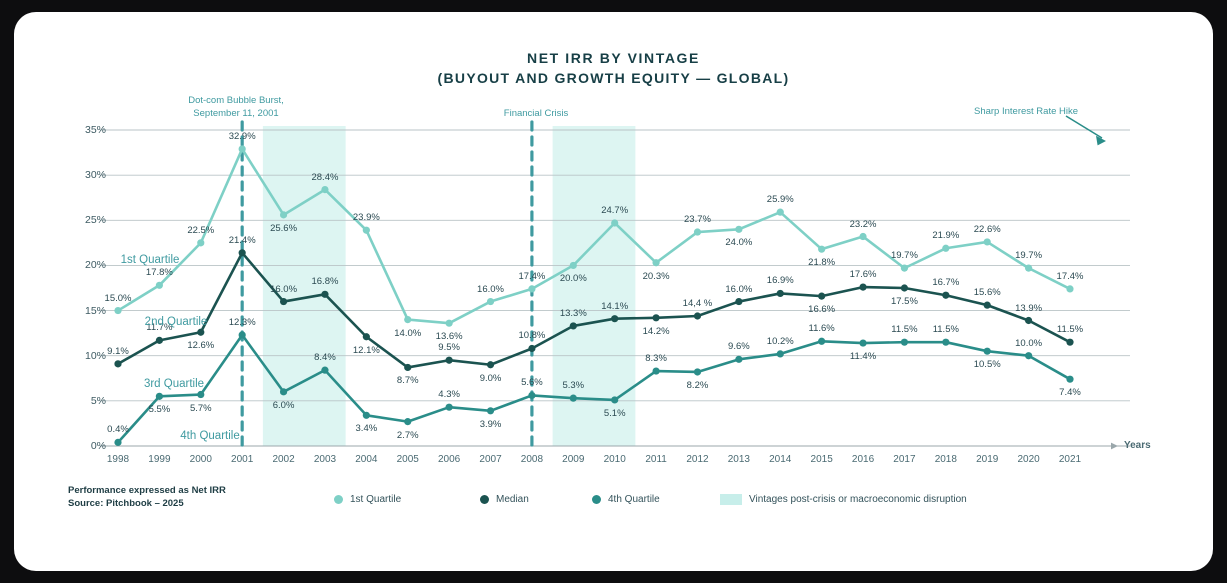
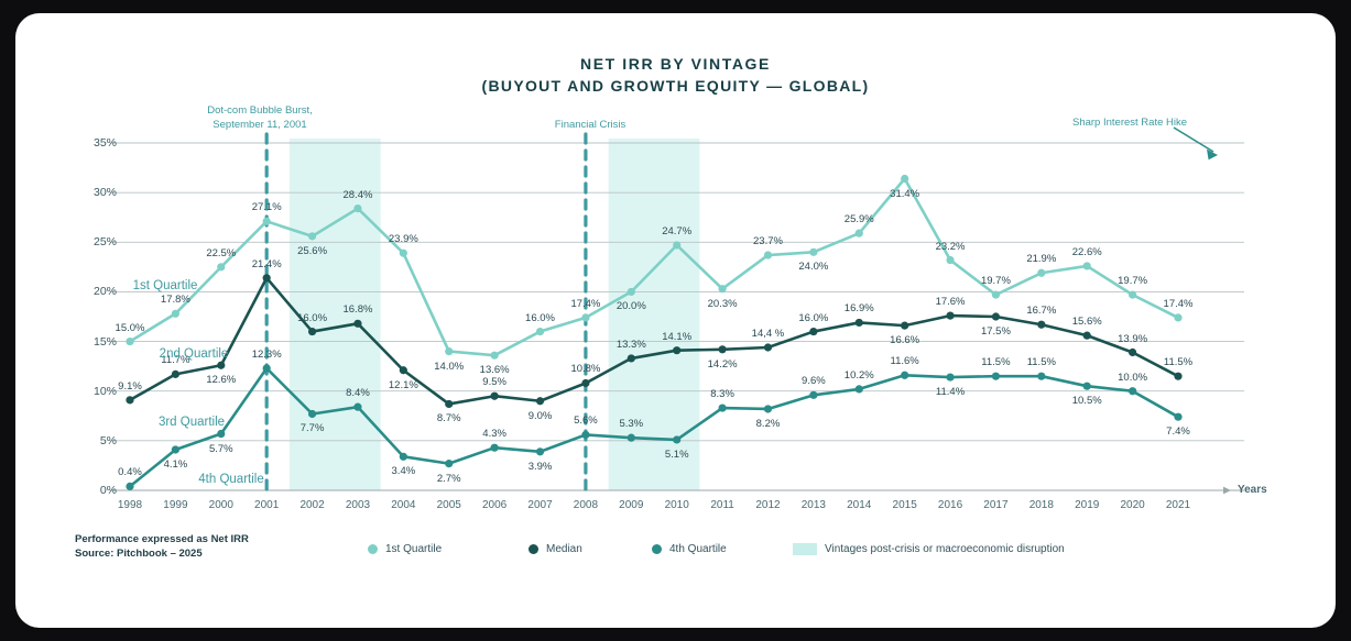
4th Quartile/1999: 5.5% -> 4.1%
1st Quartile/2001: 32.9% -> 27.1%
4th Quartile/2002: 6.0% -> 7.7%
1st Quartile/2015: 21.8% -> 31.4%
